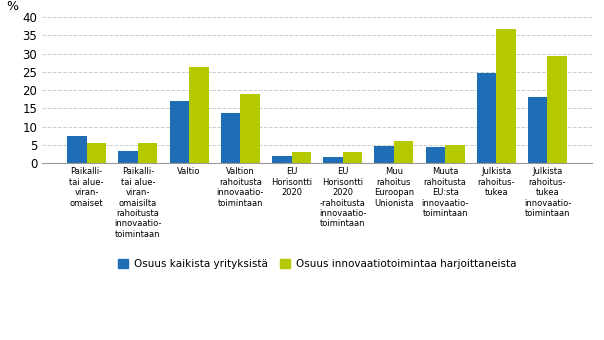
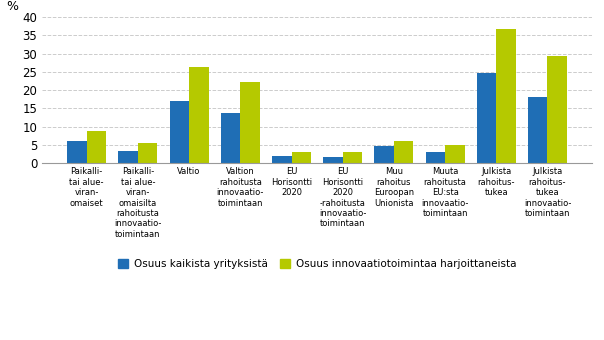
Osuus kaikista yrityksistä/Paikalli- tai alue- viran- omaiset: 7.5 -> 6.0
Osuus innovaatiotoimintaa harjoittaneista/Paikalli- tai alue- viran- omaiset: 5.5 -> 8.7
Osuus innovaatiotoimintaa harjoittaneista/Valtion rahoitusta innovaatio- toimintaan: 19.0 -> 22.1
Osuus kaikista yrityksistä/Muuta rahoitusta EU:sta innovaatio- toimintaan: 4.5 -> 3.0
